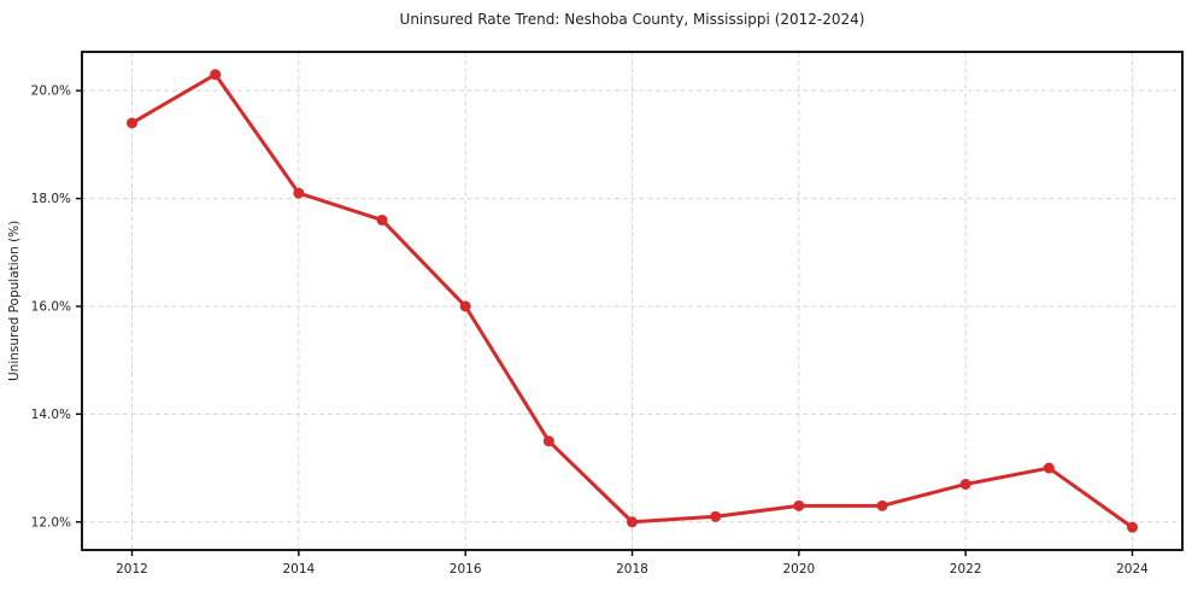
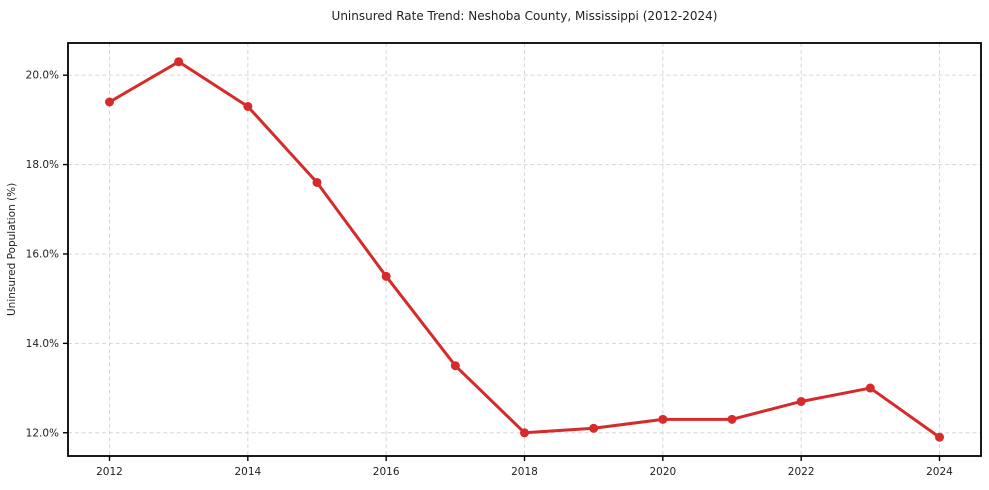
2014: 18.1% -> 19.3%
2016: 16.0% -> 15.5%
